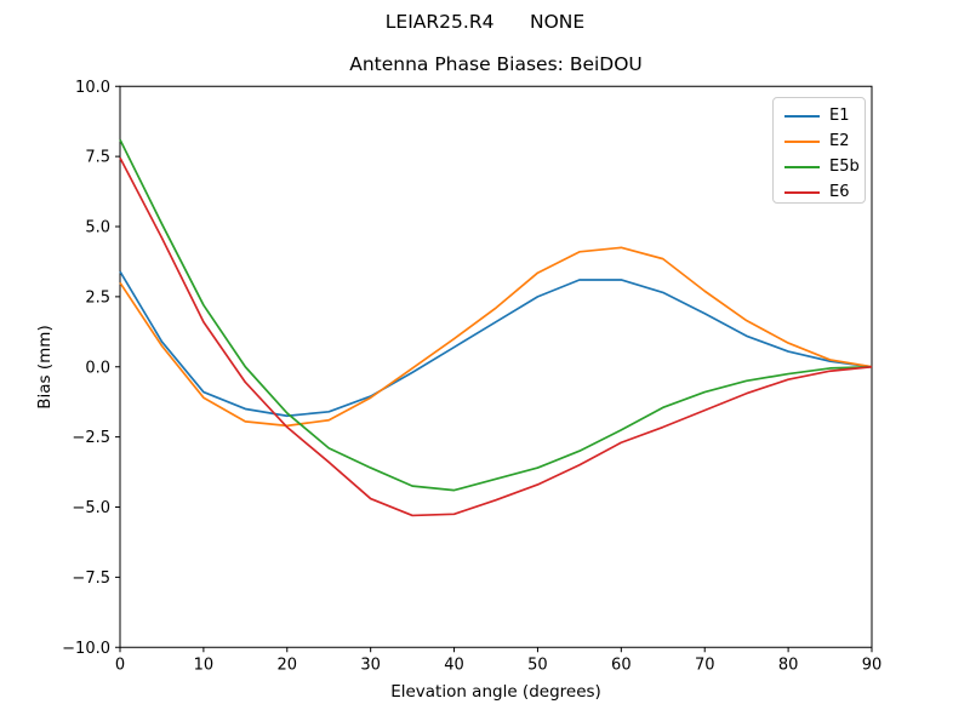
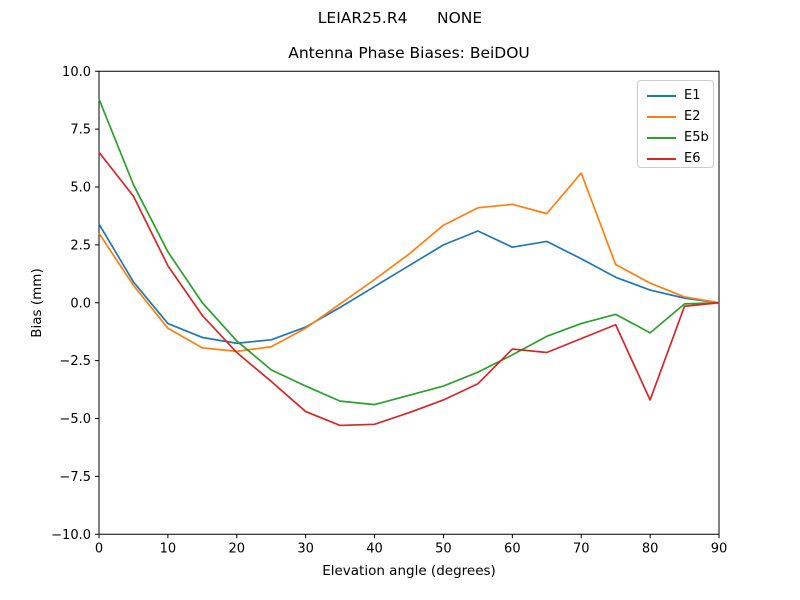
E5b/0: 8.1 -> 8.8
E6/0: 7.5 -> 6.5
E1/60: 3.1 -> 2.4
E6/60: -2.7 -> -2.0
E2/70: 2.7 -> 5.6
E5b/80: -0.2 -> -1.3
E6/80: -0.5 -> -4.2
